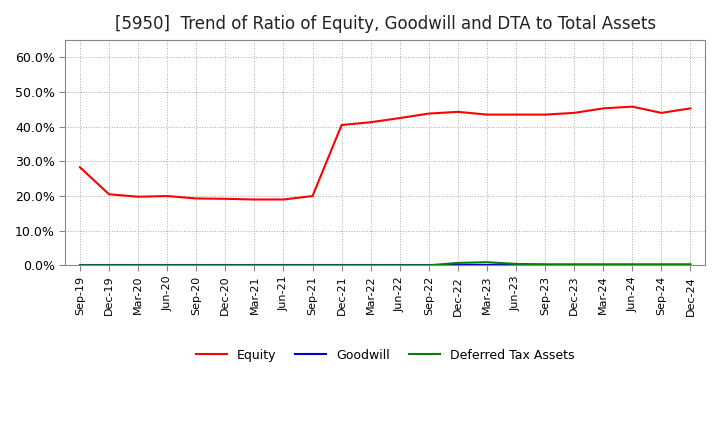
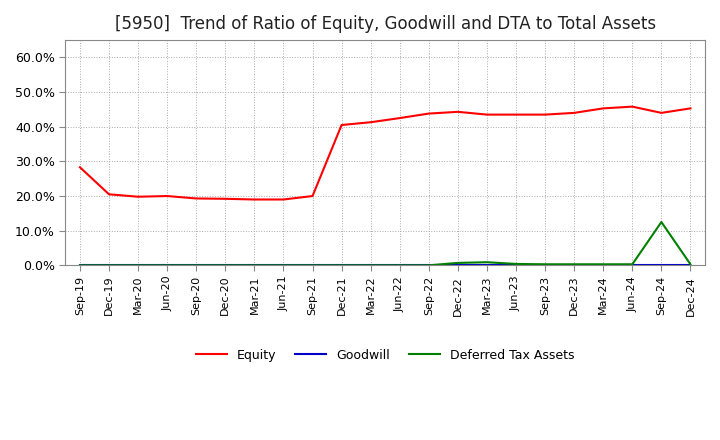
Deferred Tax Assets/Sep-24: 0.3% -> 12.5%
